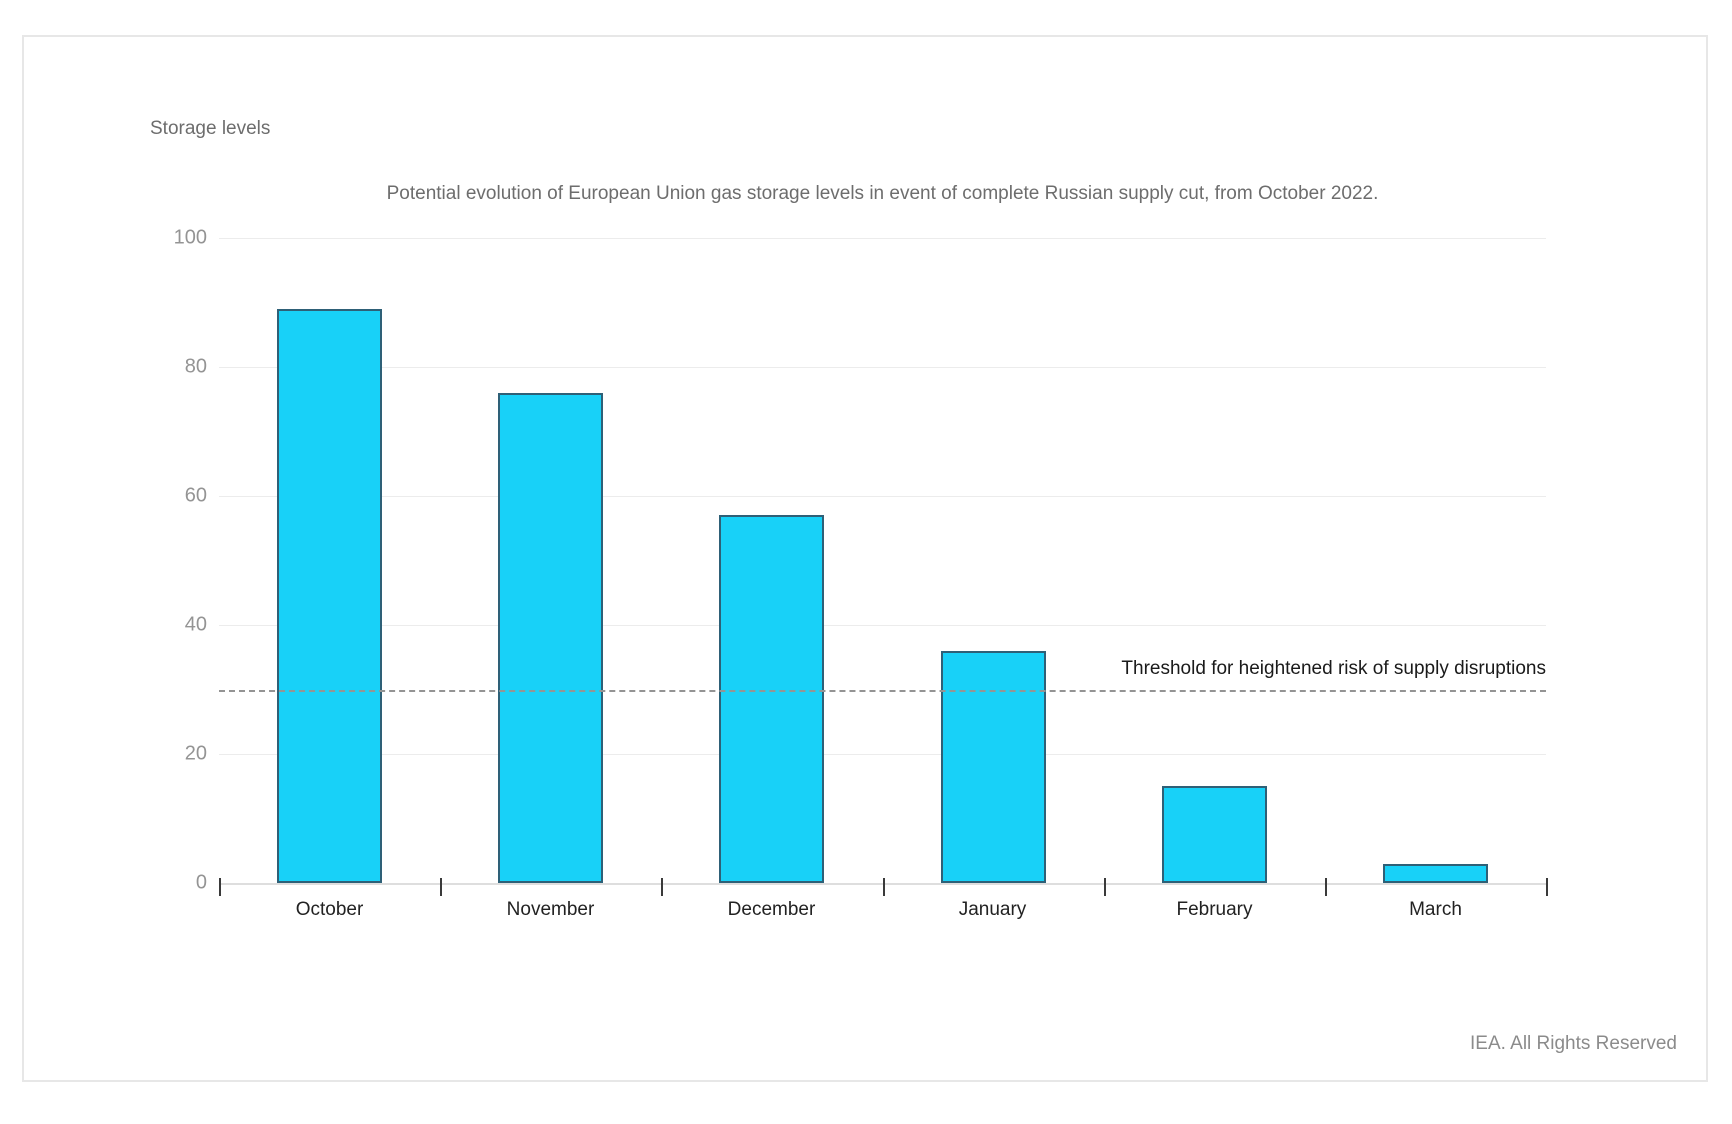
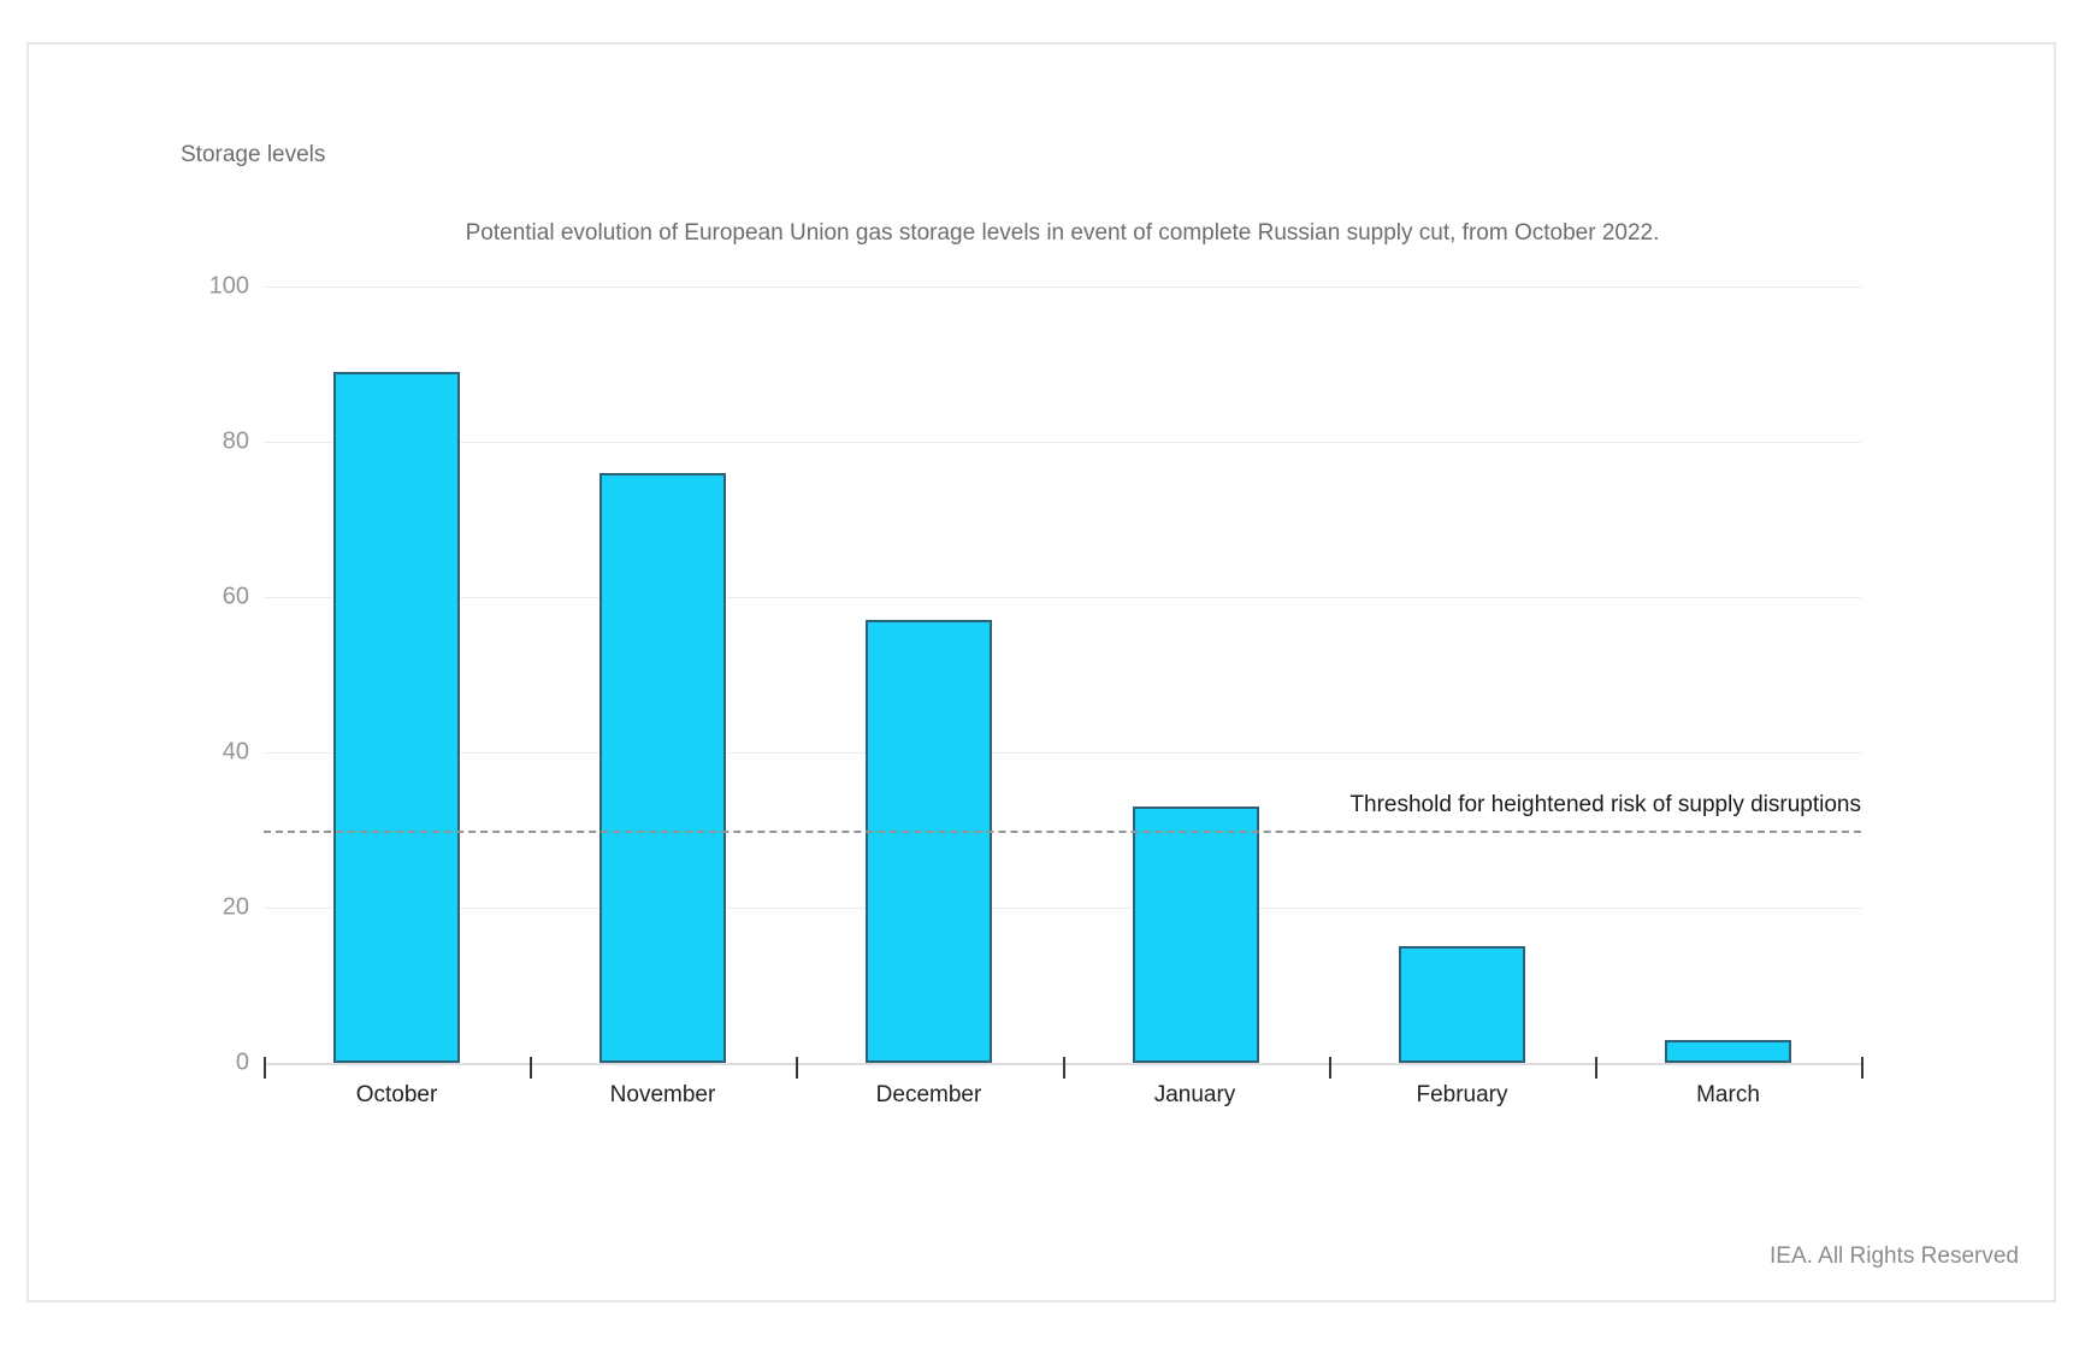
January: 36 -> 33
